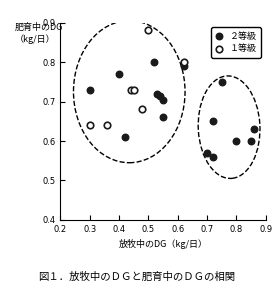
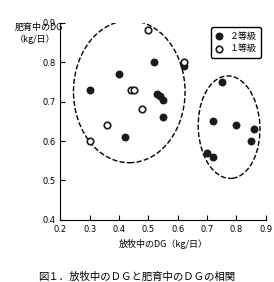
１等級/0.3: 0.64 -> 0.60
２等級/0.8: 0.600 -> 0.640
